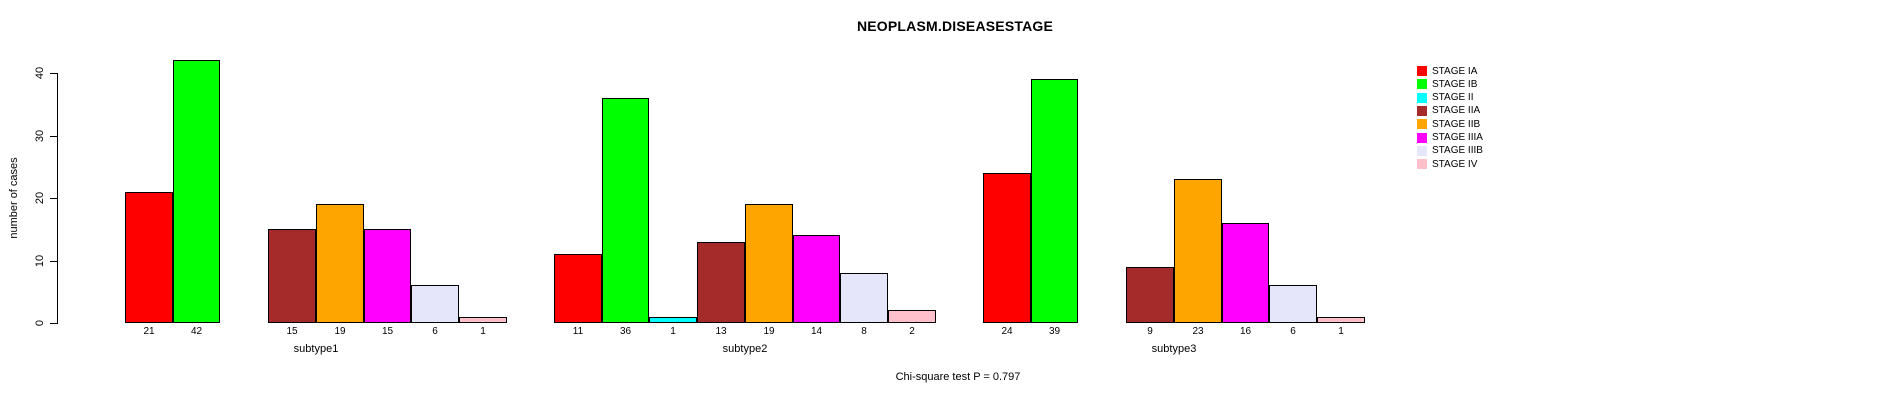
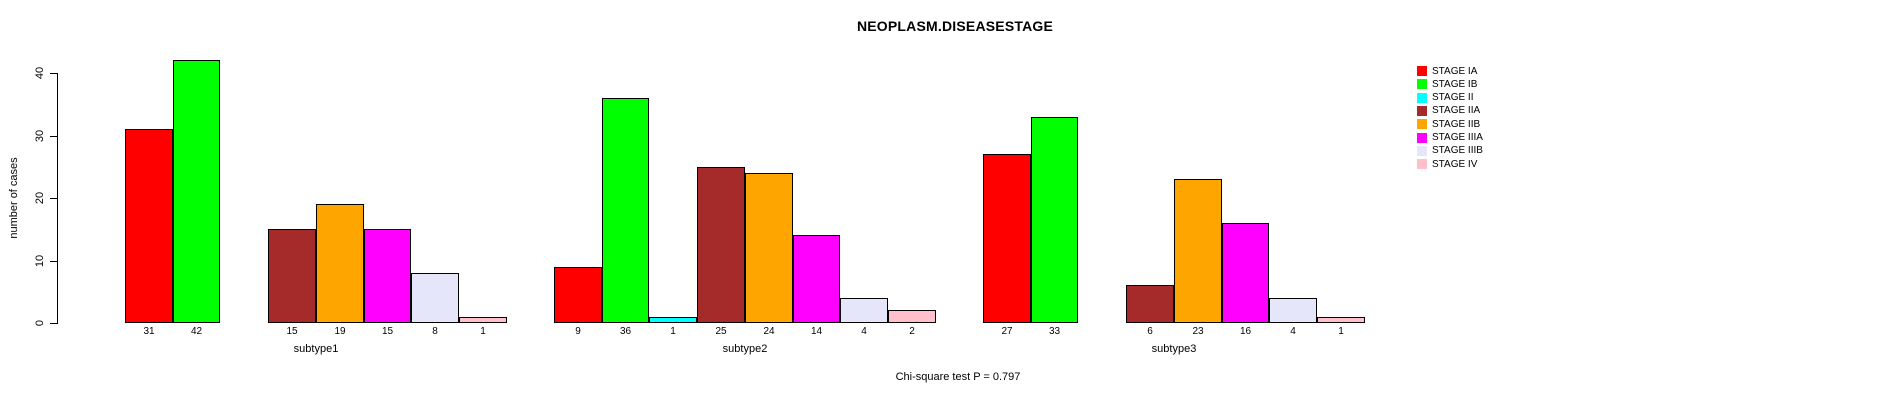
STAGE IA/subtype1: 21 -> 31
STAGE IIIB/subtype1: 6 -> 8
STAGE IA/subtype2: 11 -> 9
STAGE IIA/subtype2: 13 -> 25
STAGE IIB/subtype2: 19 -> 24
STAGE IIIB/subtype2: 8 -> 4
STAGE IA/subtype3: 24 -> 27
STAGE IB/subtype3: 39 -> 33
STAGE IIA/subtype3: 9 -> 6
STAGE IIIB/subtype3: 6 -> 4
